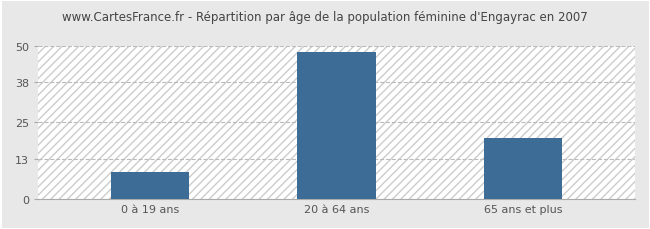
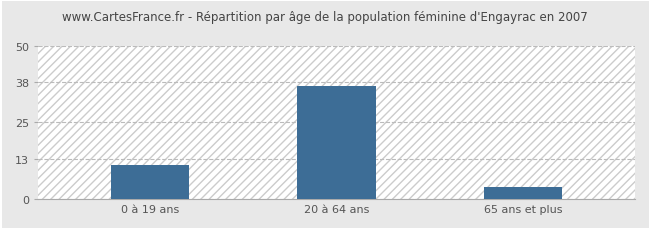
0 à 19 ans: 9 -> 11
20 à 64 ans: 48 -> 37
65 ans et plus: 20 -> 4
